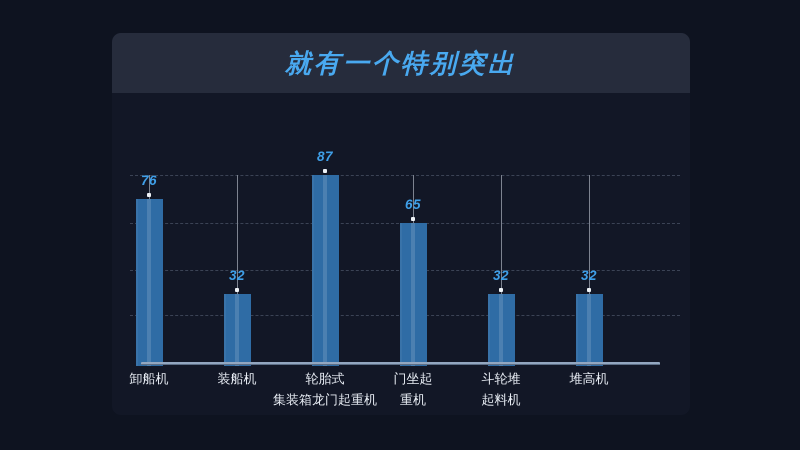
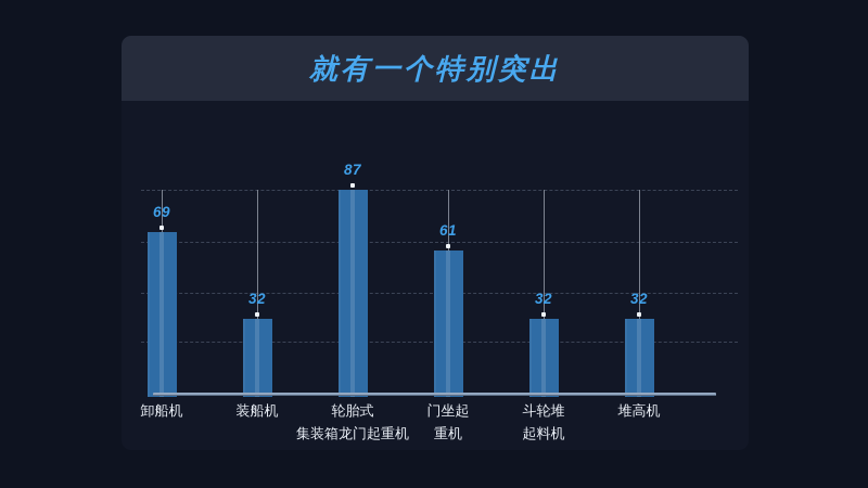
卸船机: 76 -> 69
门坐起重机: 65 -> 61
